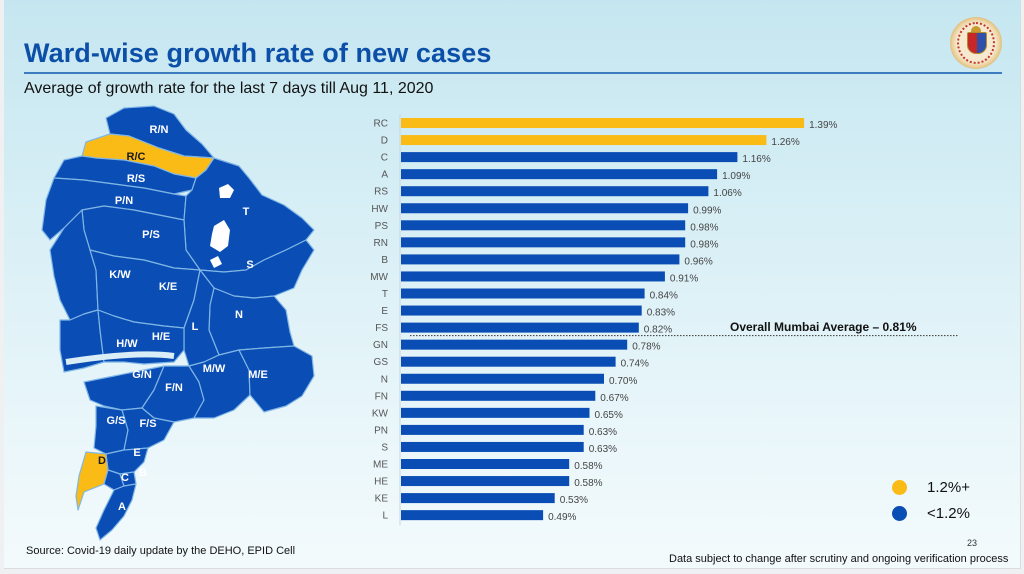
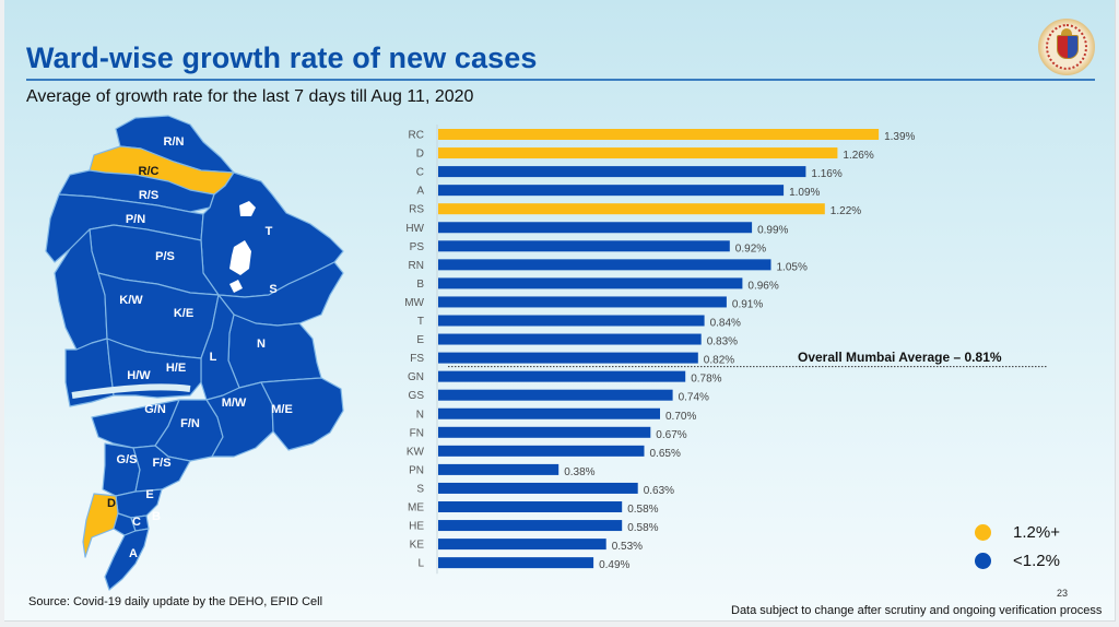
RS: 1.06% -> 1.22%
PS: 0.98% -> 0.92%
RN: 0.98% -> 1.05%
PN: 0.63% -> 0.38%
